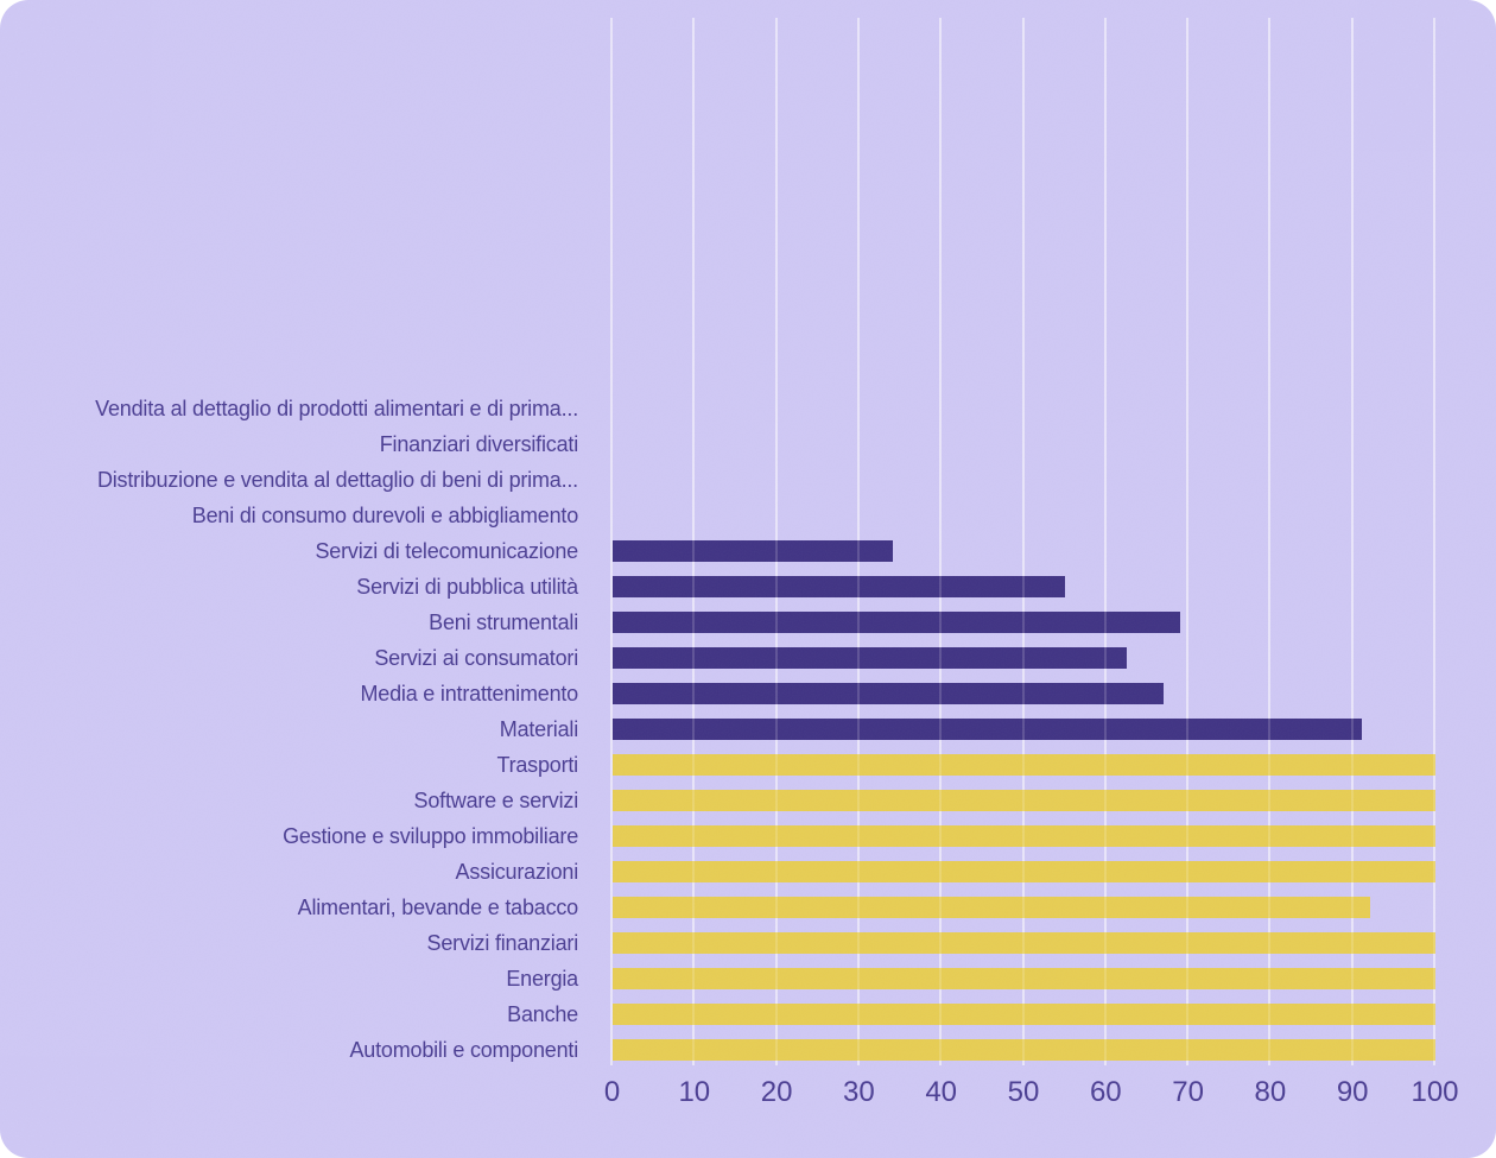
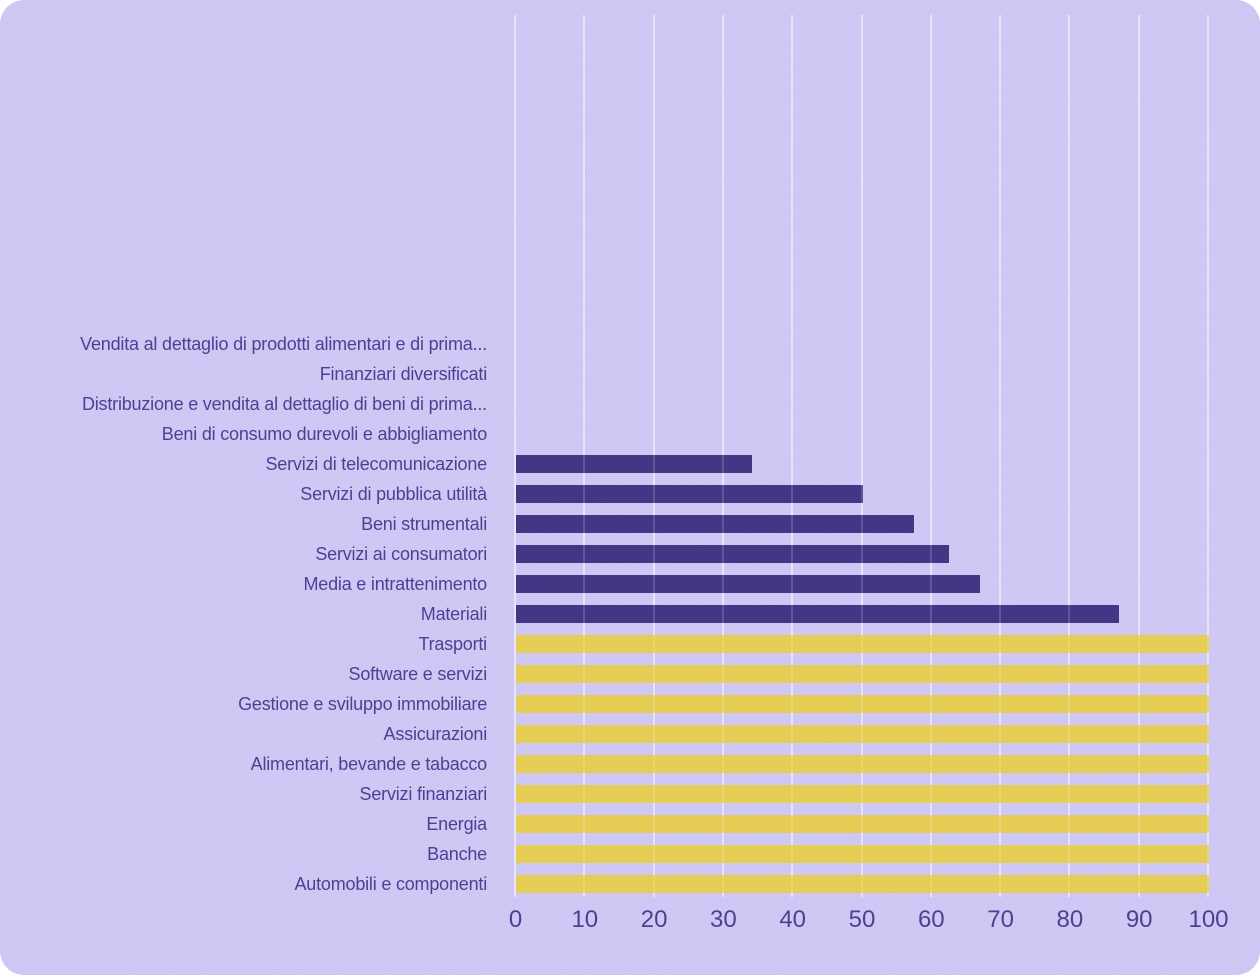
Servizi di pubblica utilità: 55 -> 50
Beni strumentali: 69 -> 58
Materiali: 91 -> 87
Alimentari, bevande e tabacco: 92 -> 100
